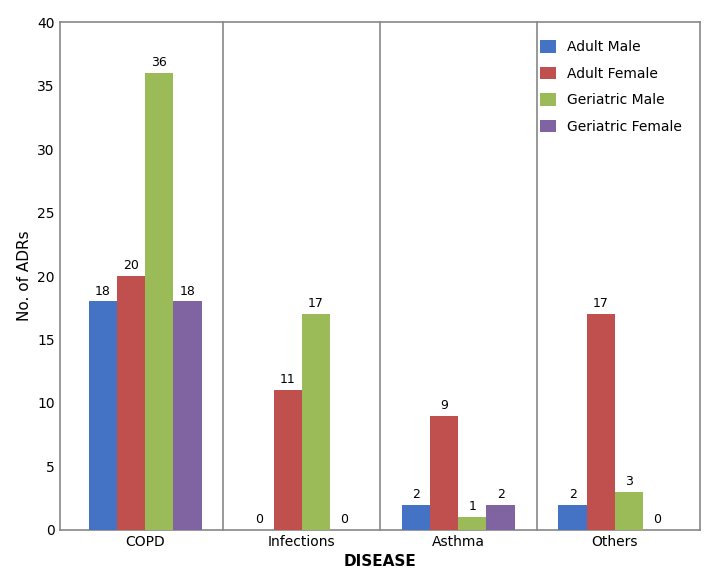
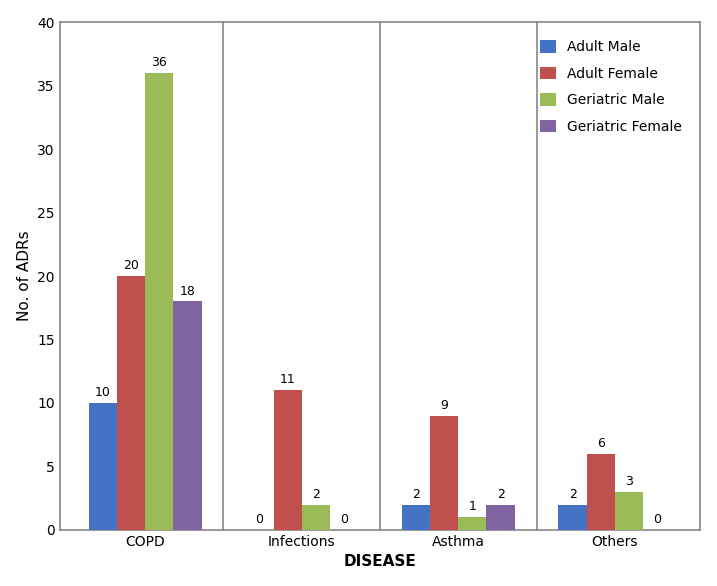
Adult Male/COPD: 18 -> 10
Geriatric Male/Infections: 17 -> 2
Adult Female/Others: 17 -> 6
